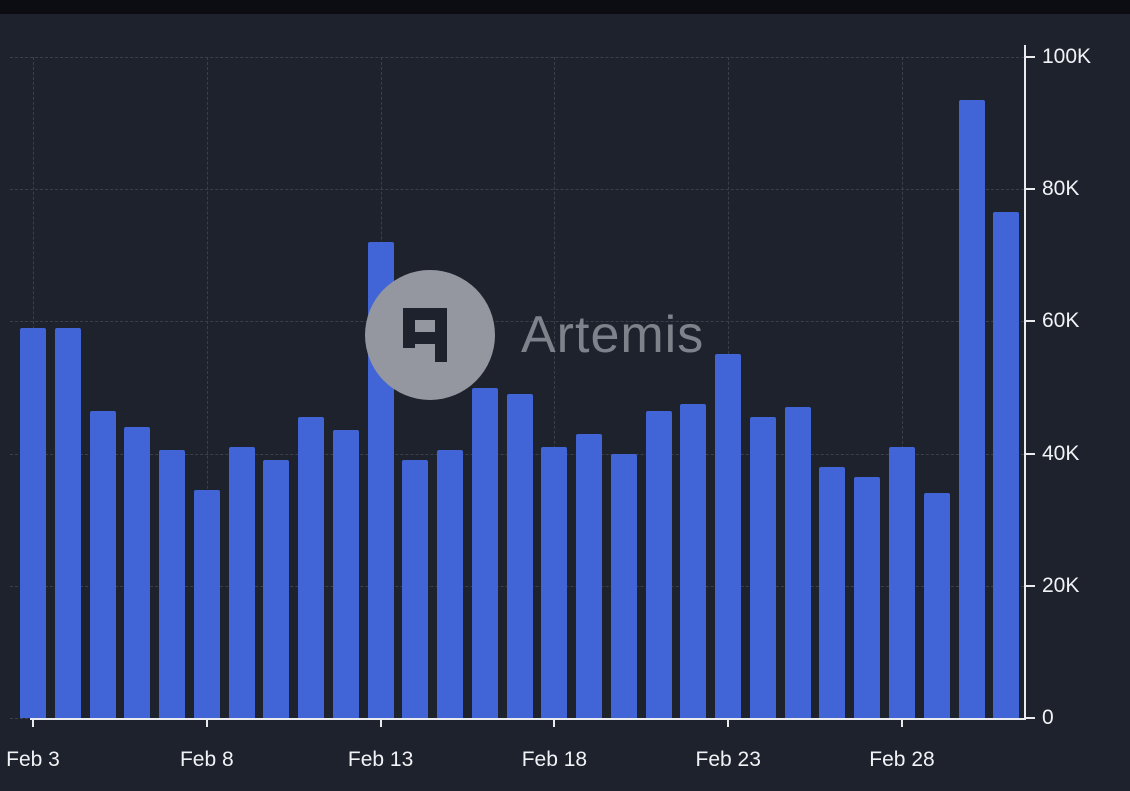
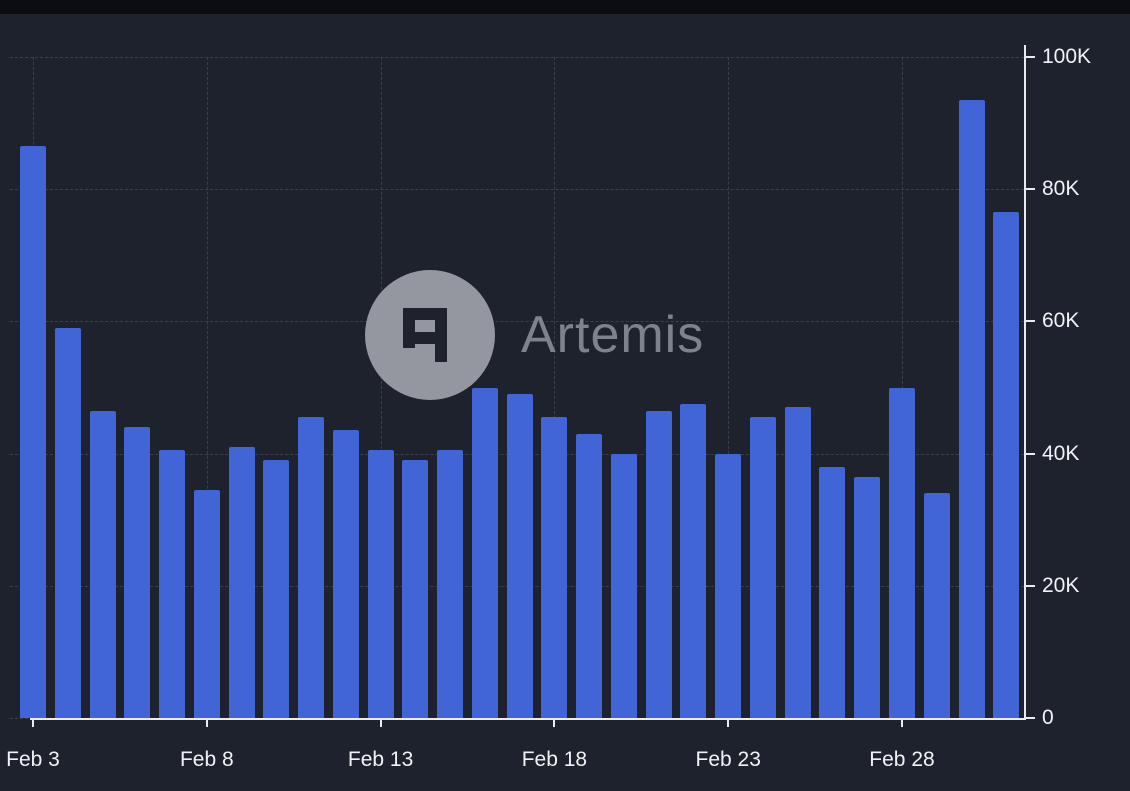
Feb 3: 59K -> 86K
Feb 13: 72K -> 40K
Feb 18: 41K -> 46K
Feb 23: 55K -> 40K
Feb 28: 41K -> 50K
